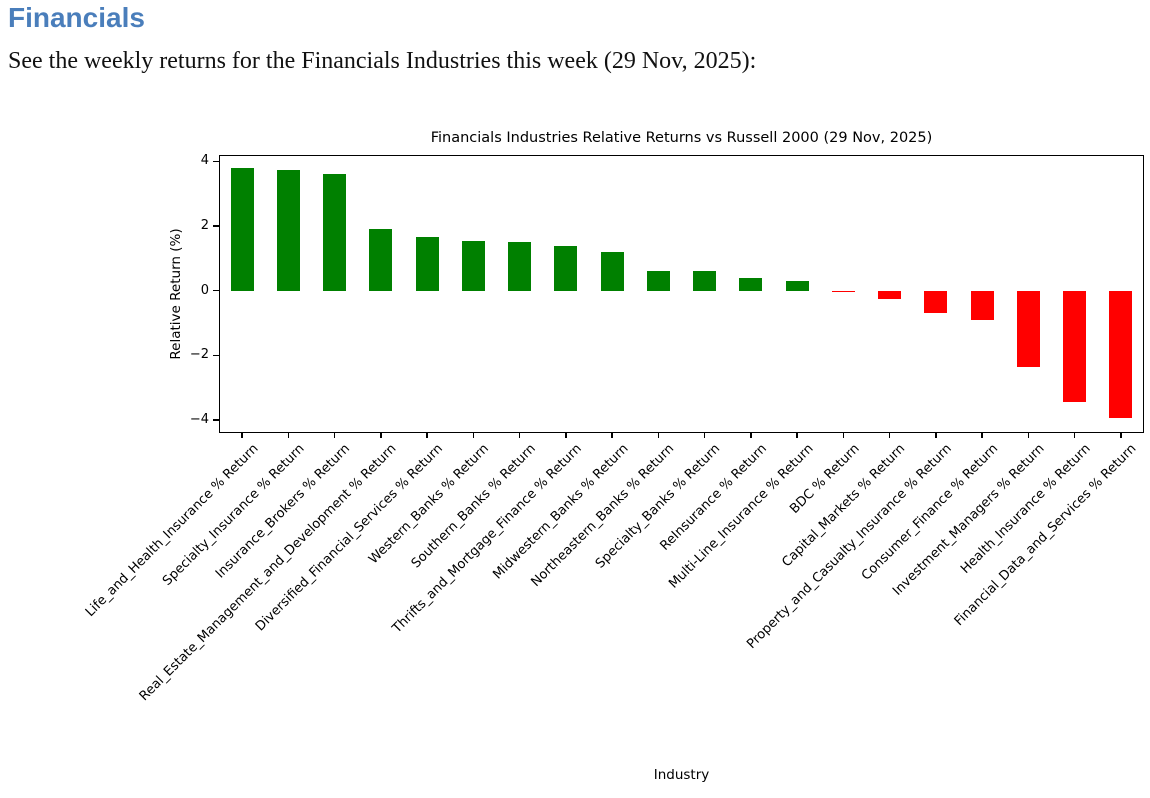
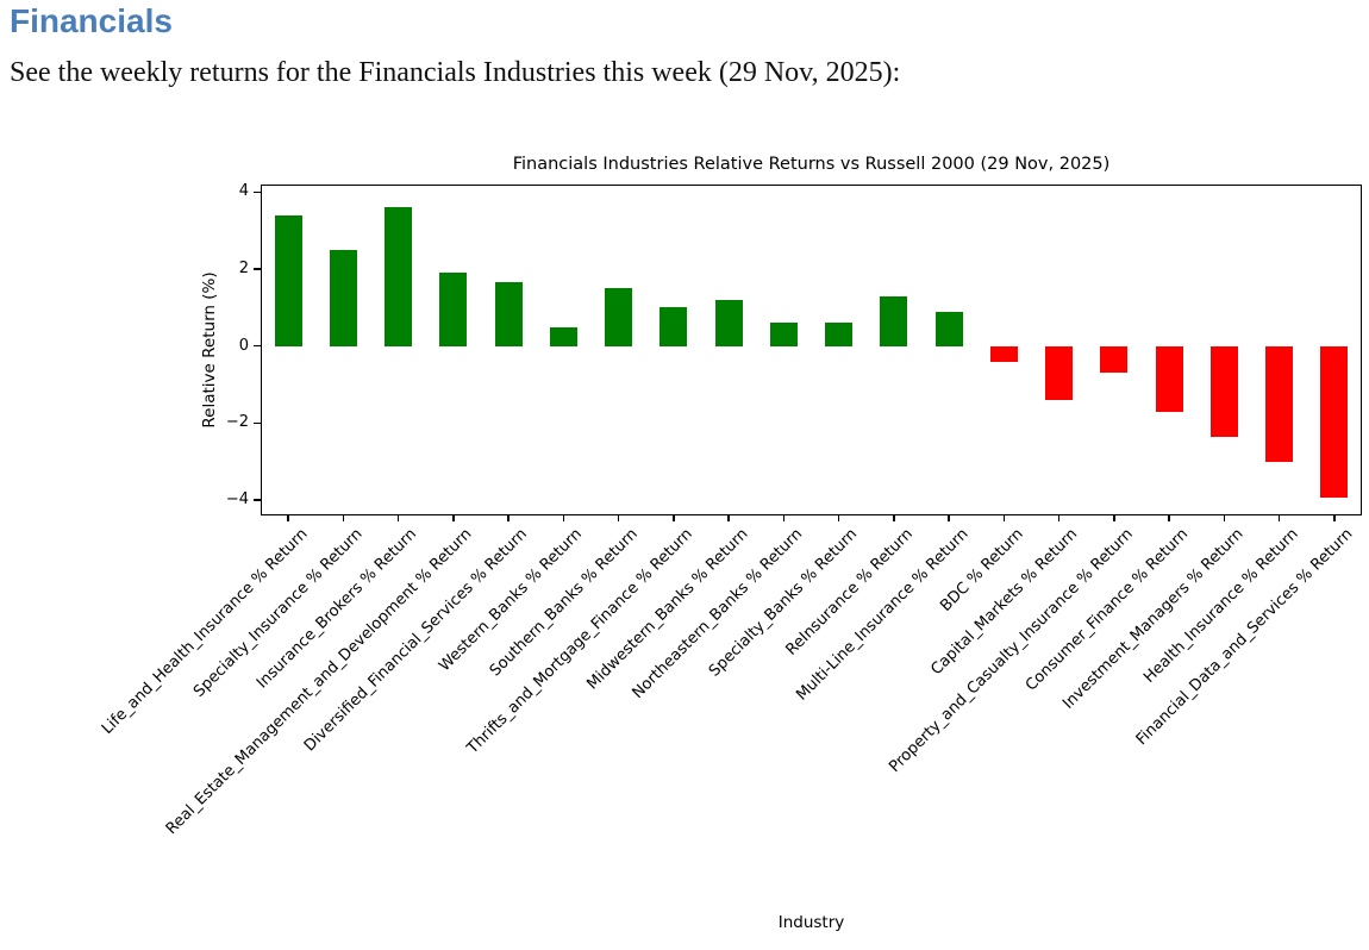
Life_and_Health_Insurance % Return: 3.8 -> 3.4
Specialty_Insurance % Return: 3.8 -> 2.5
Western_Banks % Return: 1.6 -> 0.5
Thrifts_and_Mortgage_Finance % Return: 1.4 -> 1.0
ReInsurance % Return: 0.4 -> 1.3
Multi-Line_Insurance % Return: 0.3 -> 0.9
BDC % Return: -0.1 -> -0.4
Capital_Markets % Return: -0.2 -> -1.4
Consumer_Finance % Return: -0.9 -> -1.7
Health_Insurance % Return: -3.5 -> -3.0
